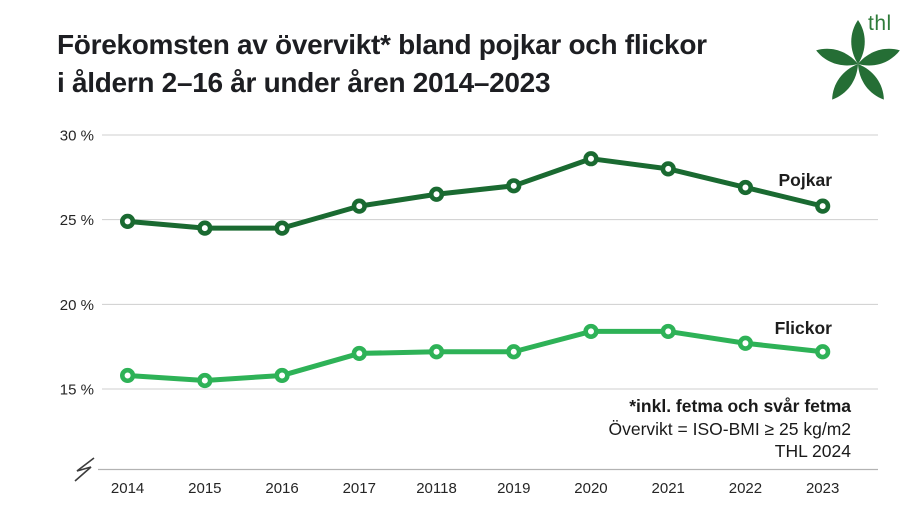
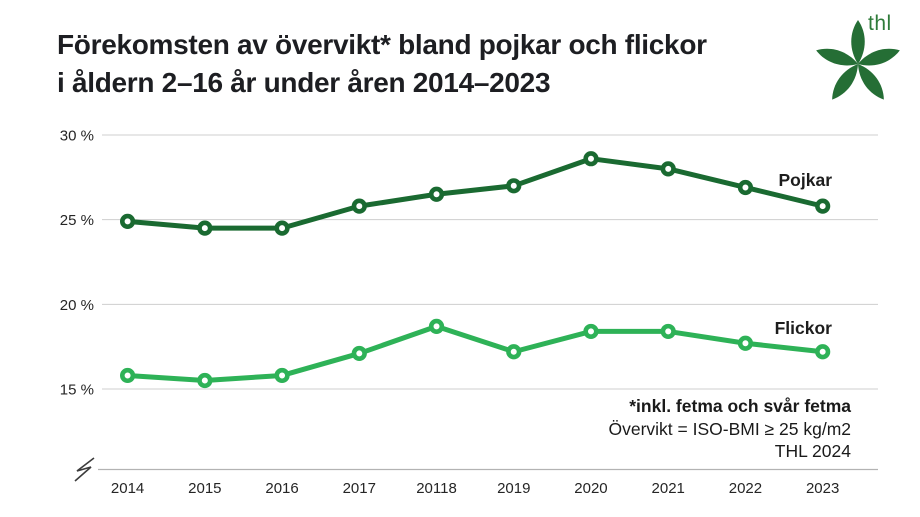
Flickor/20118: 17.2% -> 18.7%
